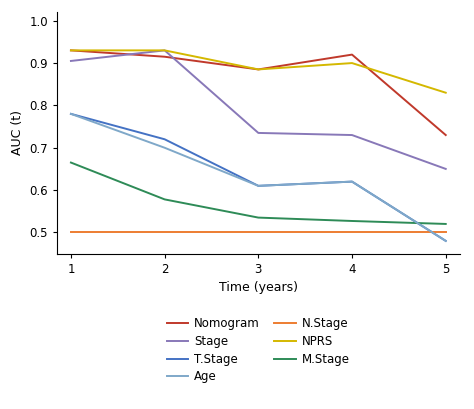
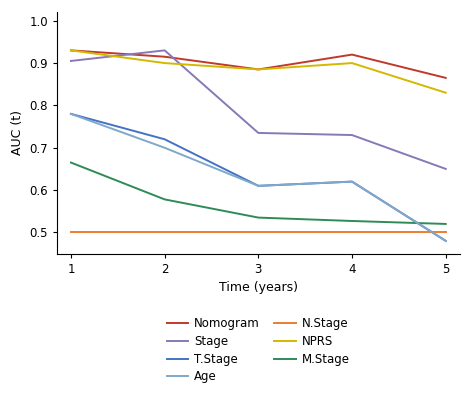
NPRS/2: 0.930 -> 0.900
Nomogram/5: 0.730 -> 0.865
